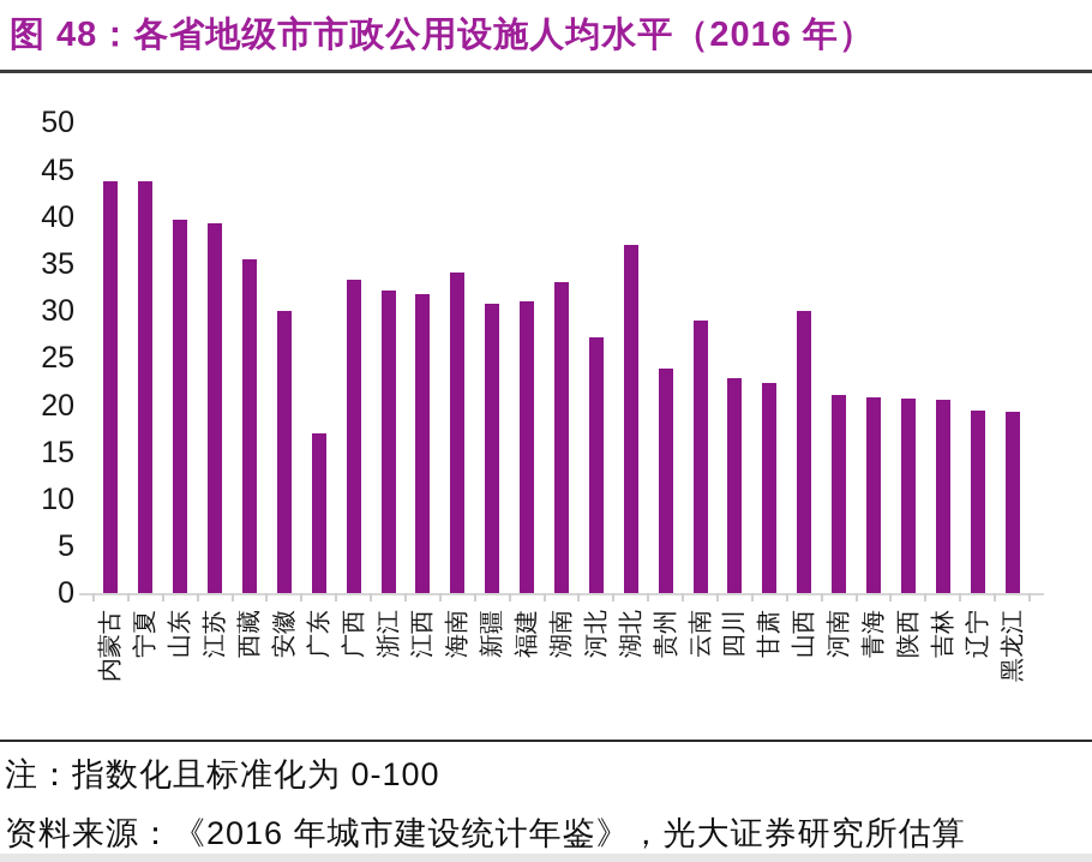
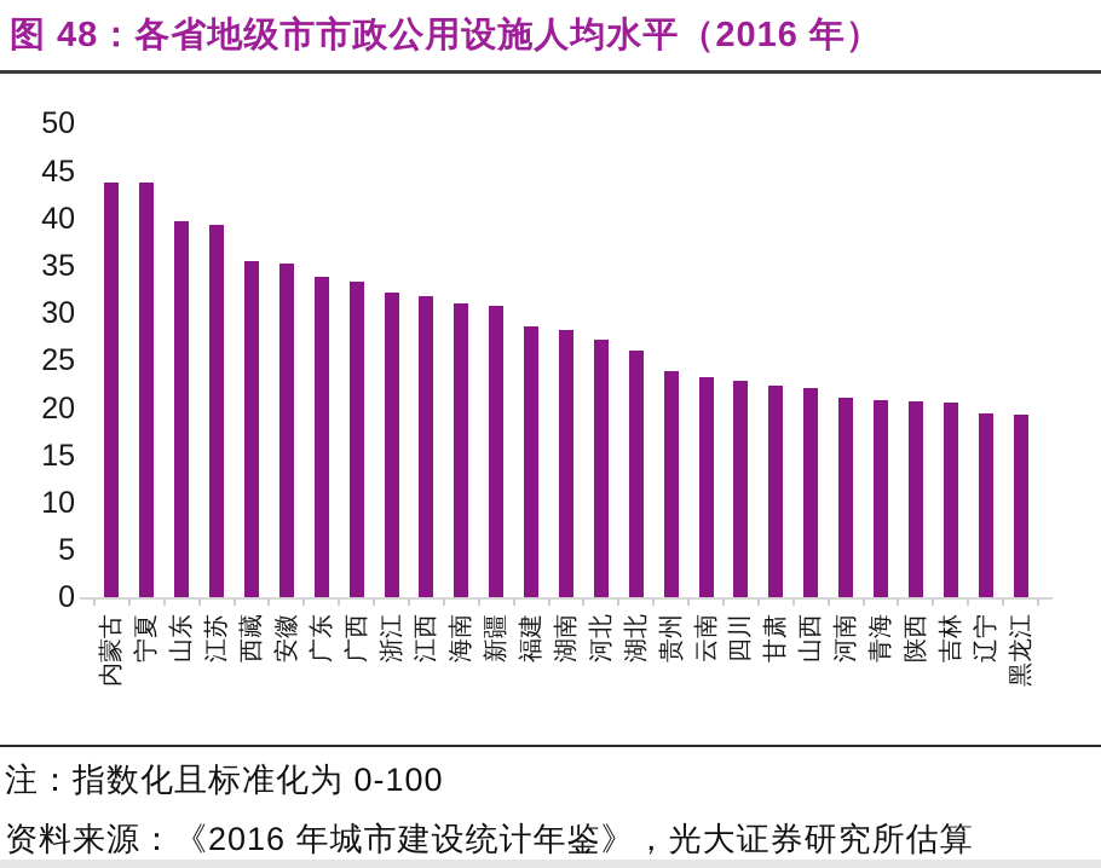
安徽: 30 -> 35
广东: 17 -> 34
海南: 34 -> 31
福建: 31 -> 29
湖南: 33 -> 28
湖北: 37 -> 26
云南: 29 -> 23
山西: 30 -> 22
